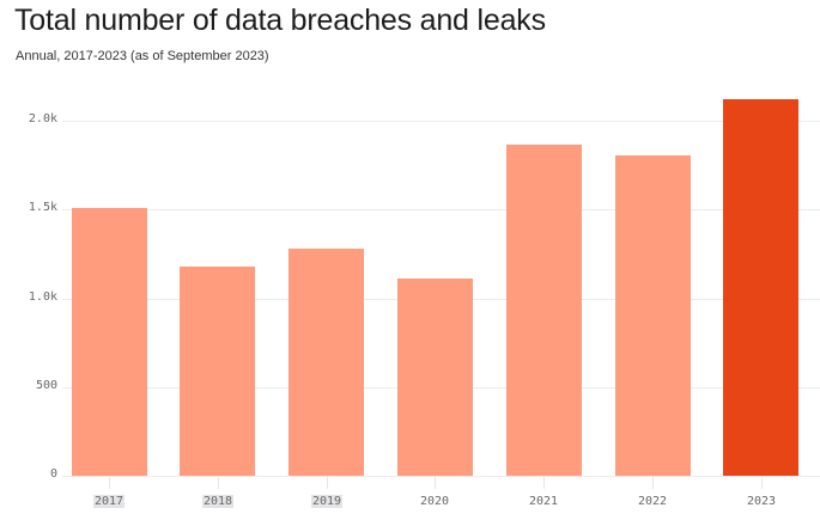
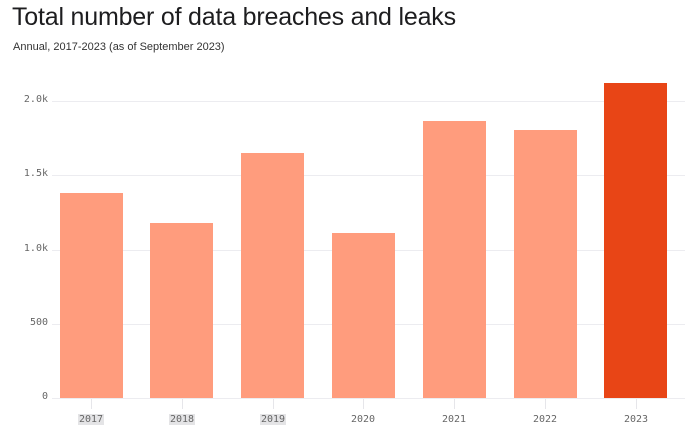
2017: 1.51k -> 1.38k
2019: 1.28k -> 1.65k
